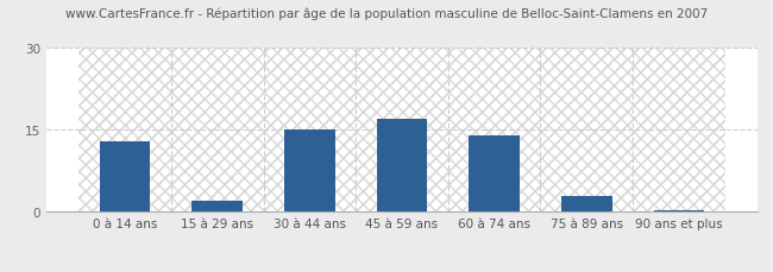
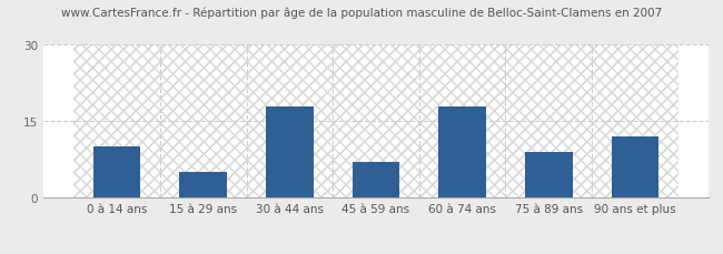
0 à 14 ans: 13.0 -> 10.0
15 à 29 ans: 2.0 -> 5.0
30 à 44 ans: 15.0 -> 18.0
45 à 59 ans: 17.0 -> 7.0
60 à 74 ans: 14.0 -> 18.0
75 à 89 ans: 3.0 -> 9.0
90 ans et plus: 0.3 -> 12.0
